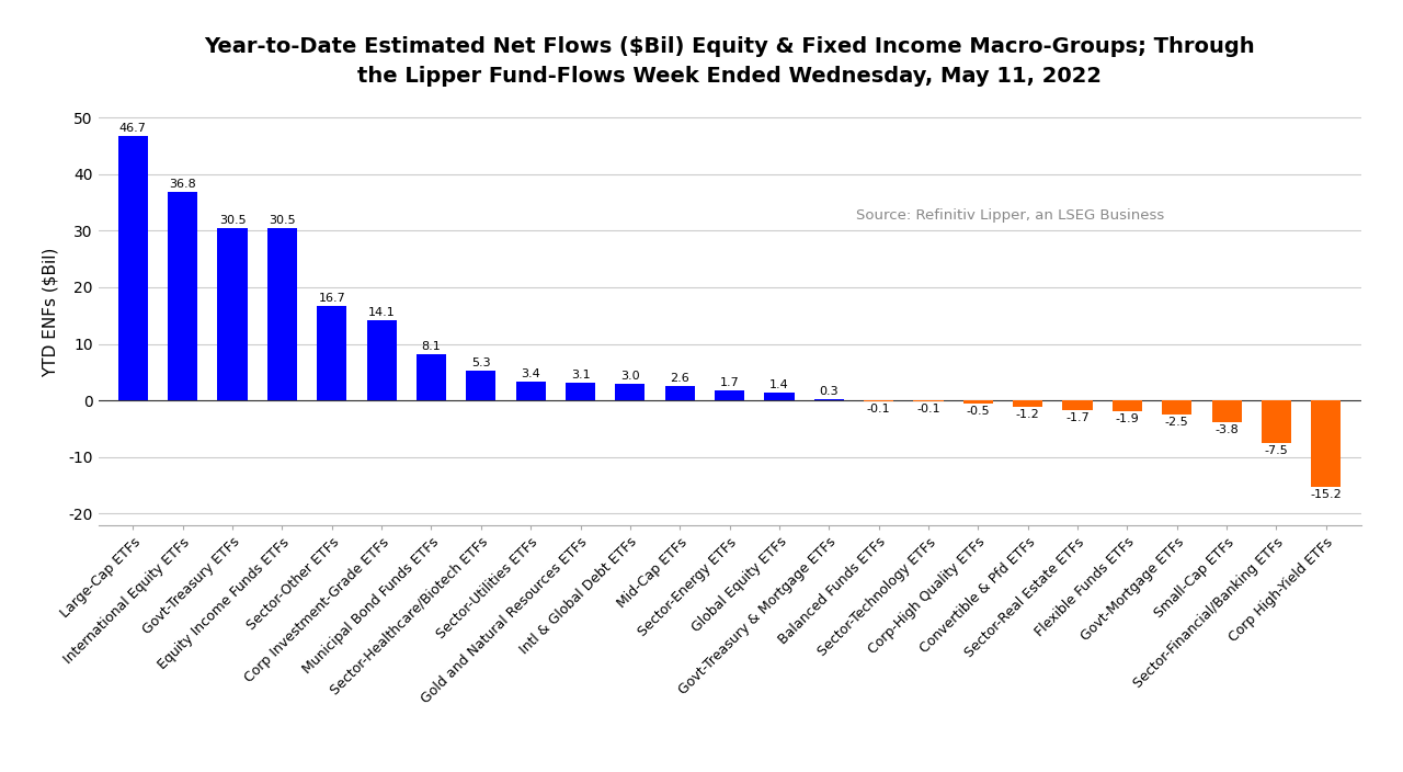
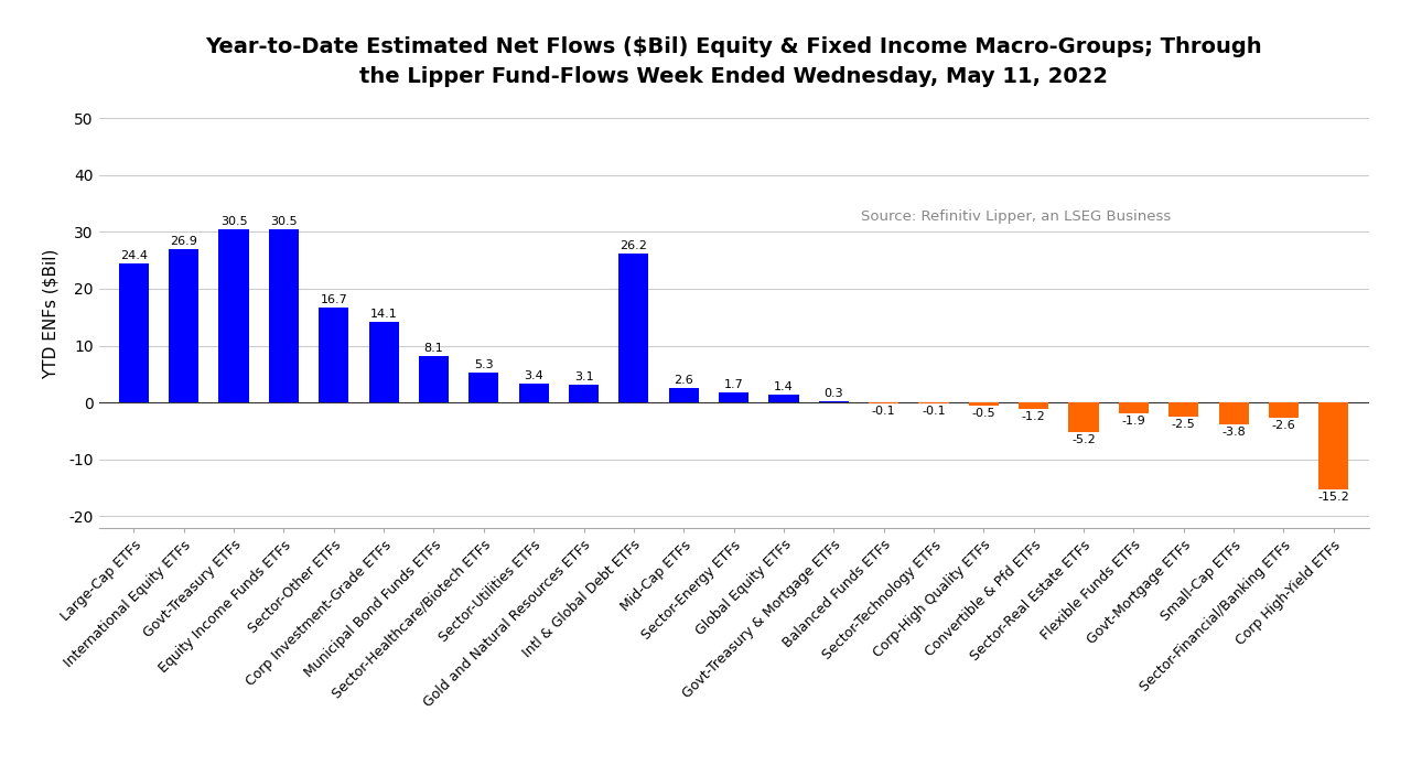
Large-Cap ETFs: 46.7 -> 24.4
International Equity ETFs: 36.8 -> 26.9
Intl & Global Debt ETFs: 3.0 -> 26.2
Sector-Real Estate ETFs: -1.7 -> -5.2
Sector-Financial/Banking ETFs: -7.5 -> -2.6
